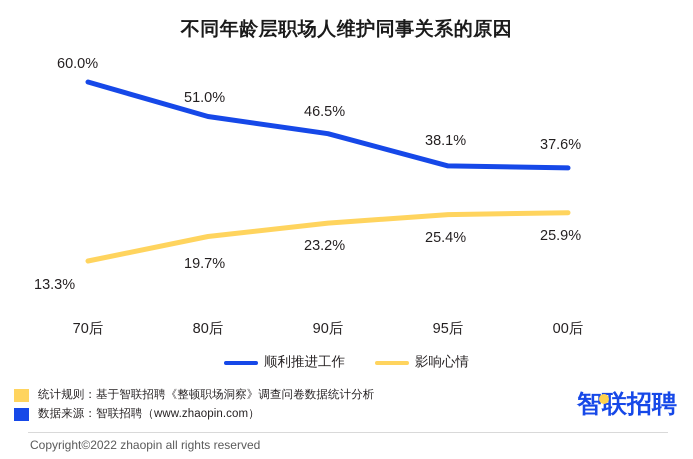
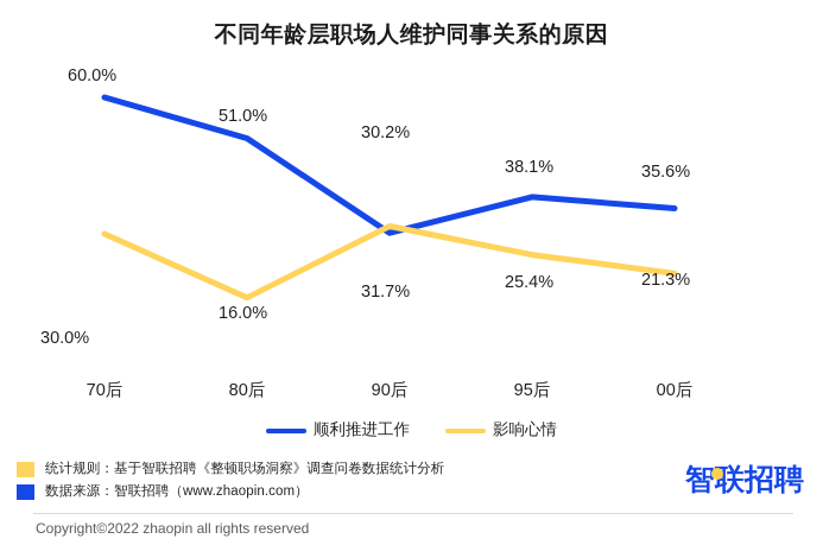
影响心情/70后: 13.3% -> 30.0%
影响心情/80后: 19.7% -> 16.0%
顺利推进工作/90后: 46.5% -> 30.2%
影响心情/90后: 23.2% -> 31.7%
顺利推进工作/00后: 37.6% -> 35.6%
影响心情/00后: 25.9% -> 21.3%
